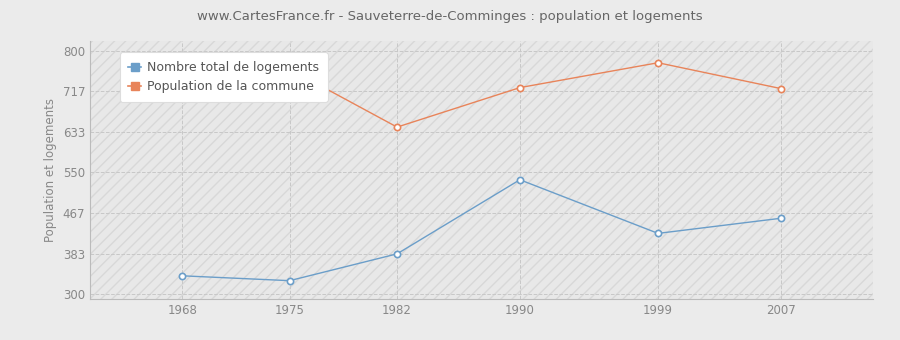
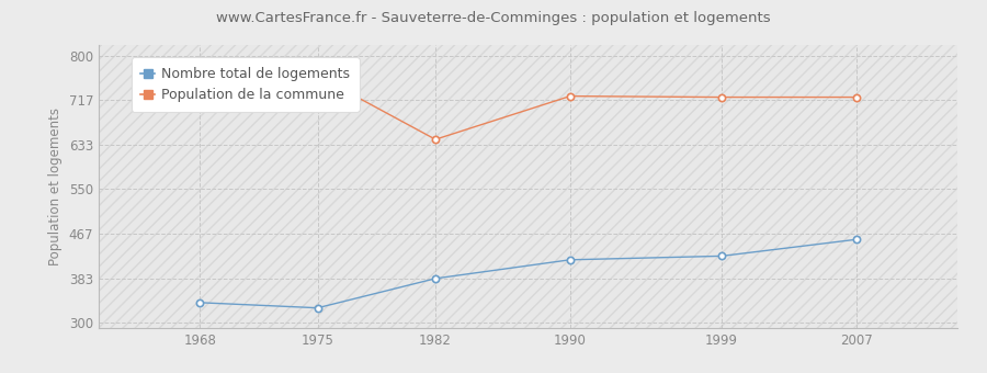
Nombre total de logements/1990: 535 -> 418
Population de la commune/1999: 775 -> 722
